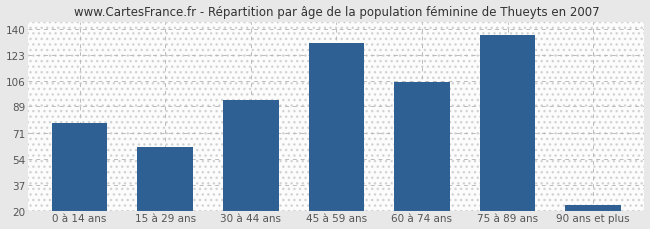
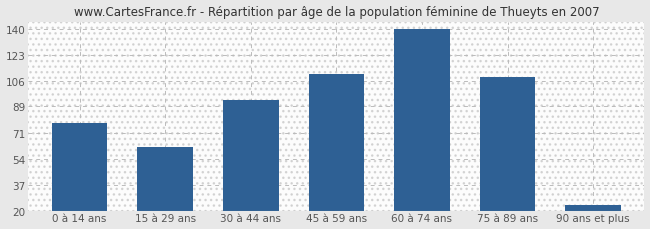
45 à 59 ans: 131 -> 110
60 à 74 ans: 105 -> 140
75 à 89 ans: 136 -> 108
